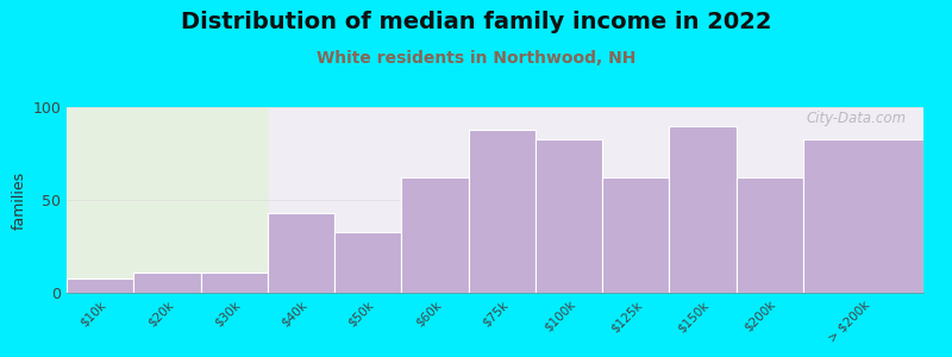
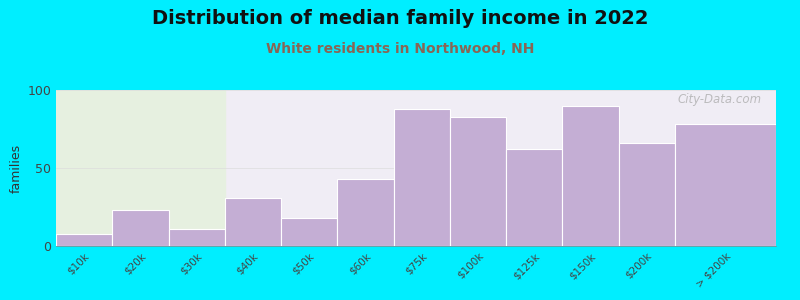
$20k: 11 -> 23
$40k: 43 -> 31
$50k: 33 -> 18
$60k: 62 -> 43
$200k: 62 -> 66
> $200k: 83 -> 78
